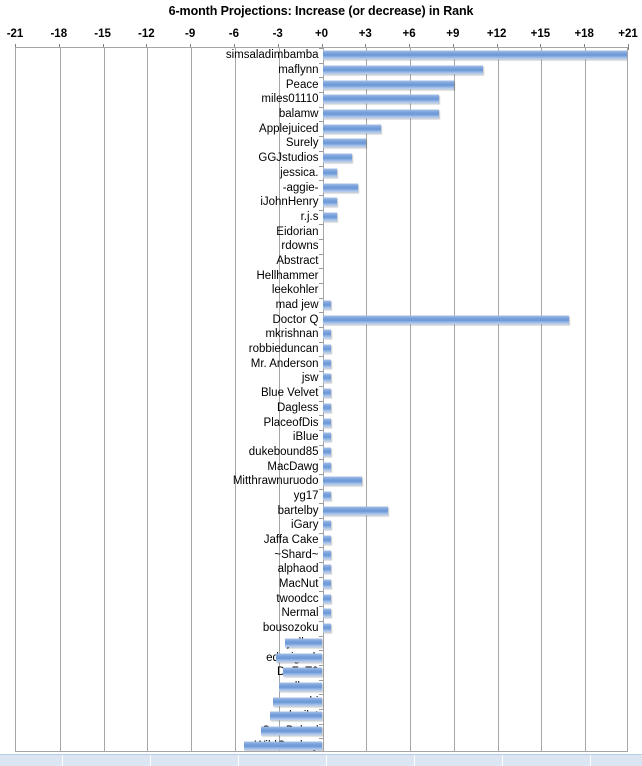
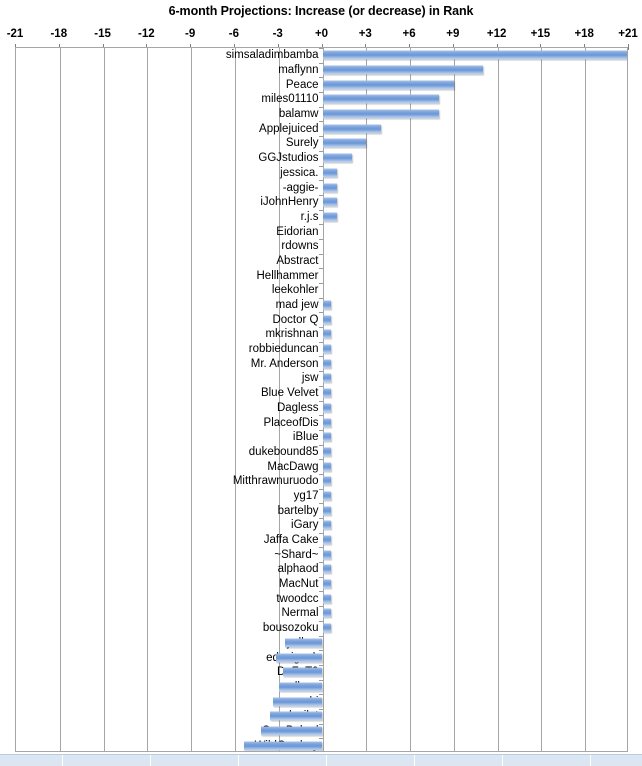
-aggie-: 2.4 -> 1.0
Doctor Q: 16.9 -> 0.6
Mitthrawnuruodo: 2.7 -> 0.6
bartelby: 4.5 -> 0.6
